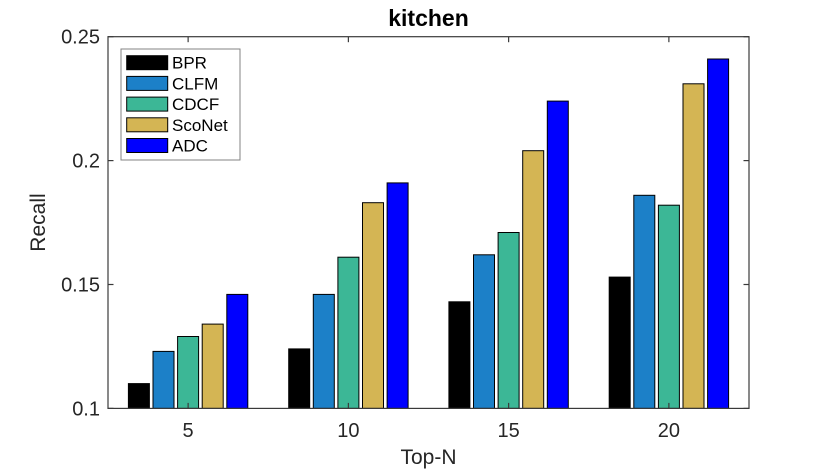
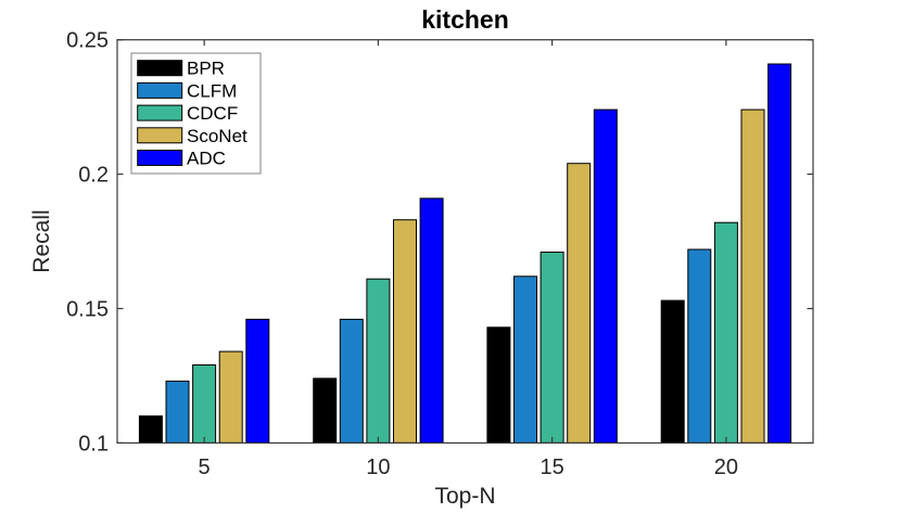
CLFM/20: 0.186 -> 0.172
ScoNet/20: 0.231 -> 0.224
